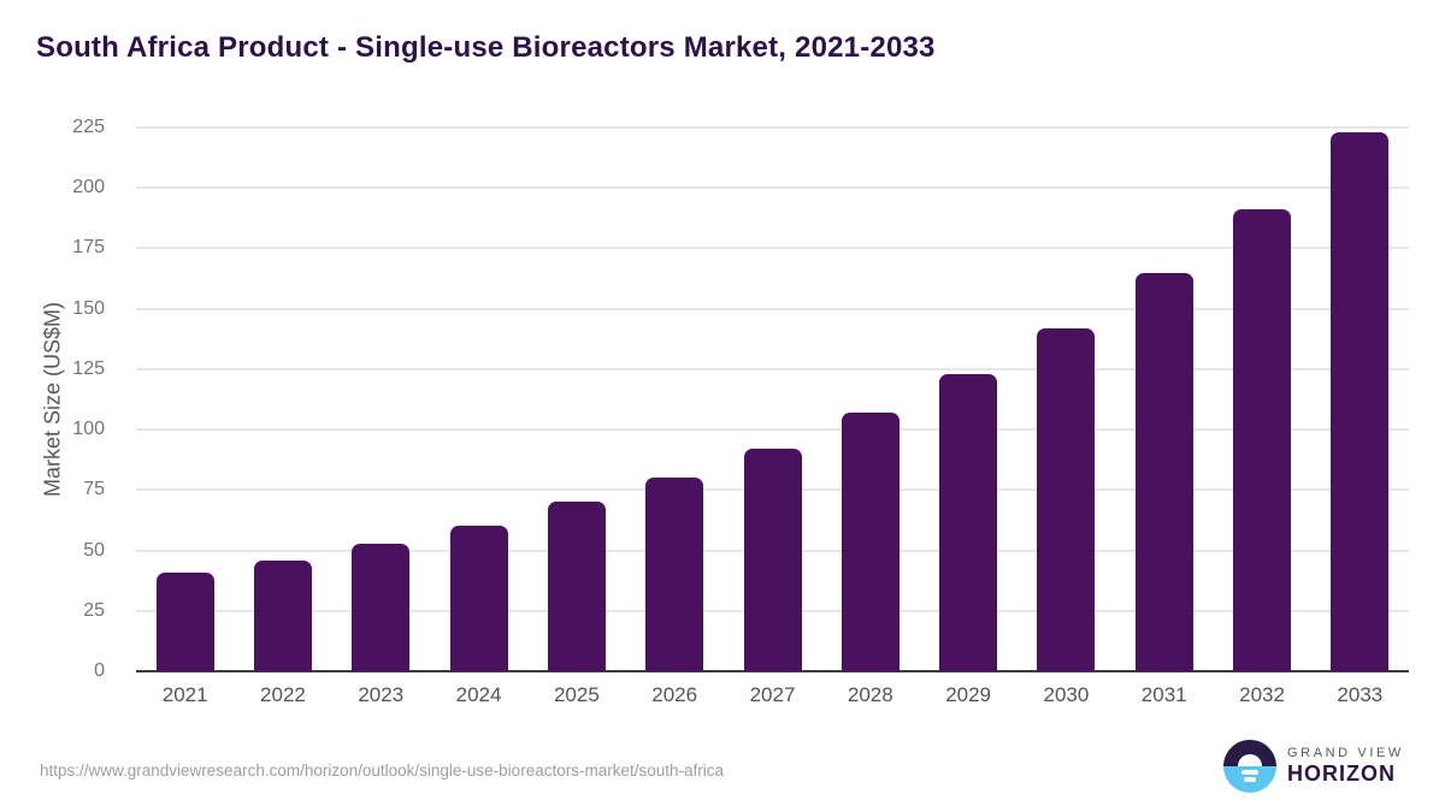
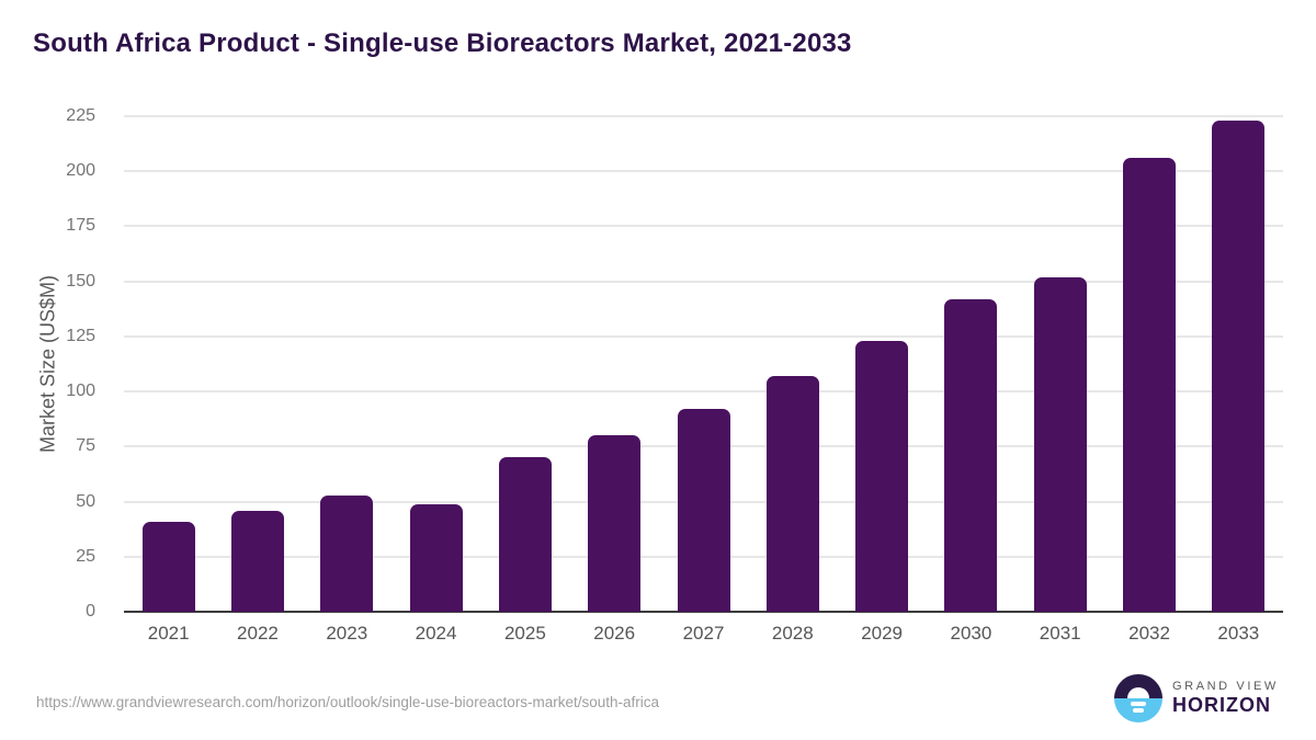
2024: 60 -> 49
2031: 165 -> 152
2032: 191 -> 206
